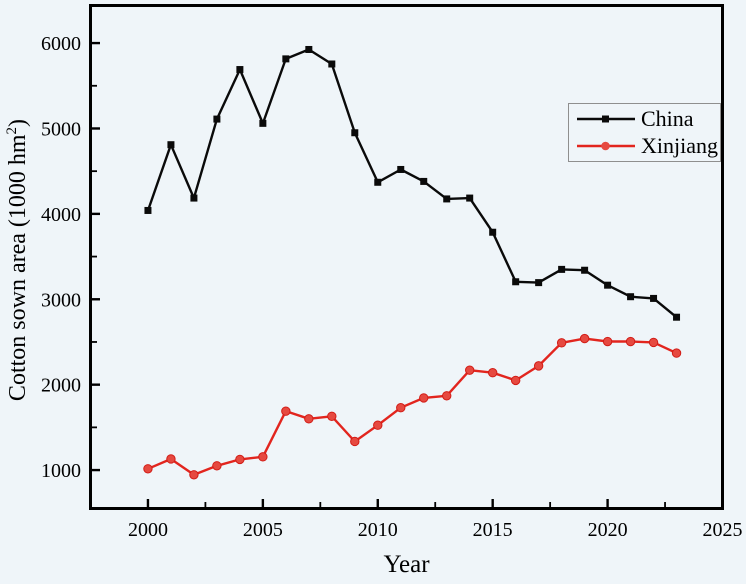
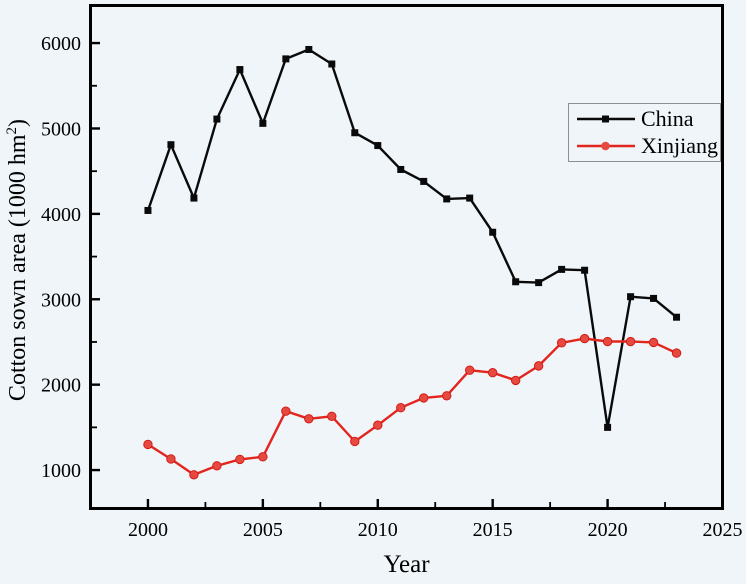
Xinjiang/2000: 1000 -> 1300
China/2010: 4400 -> 4800
China/2020: 3200 -> 1500
